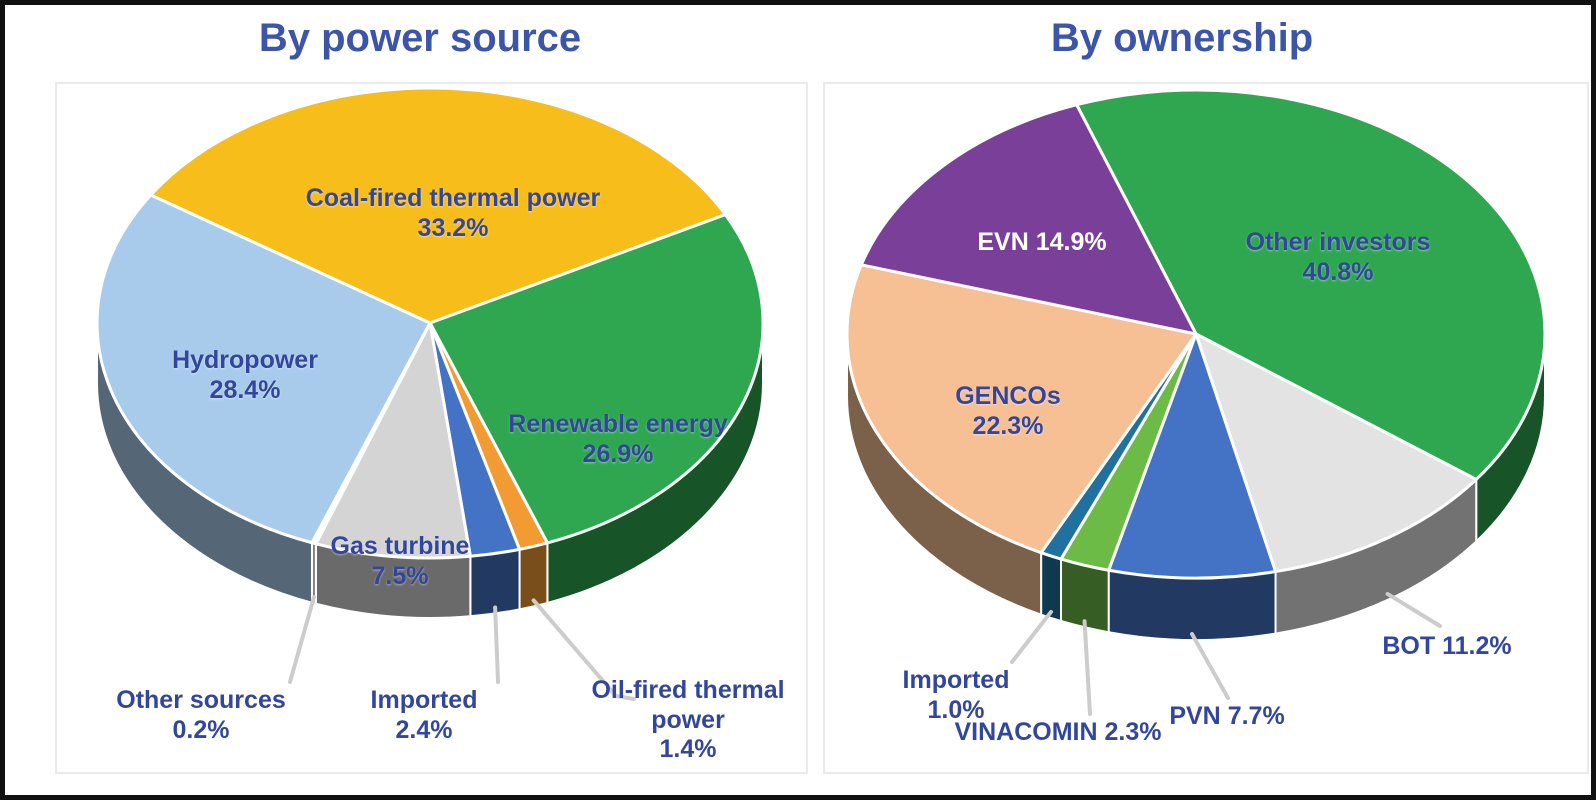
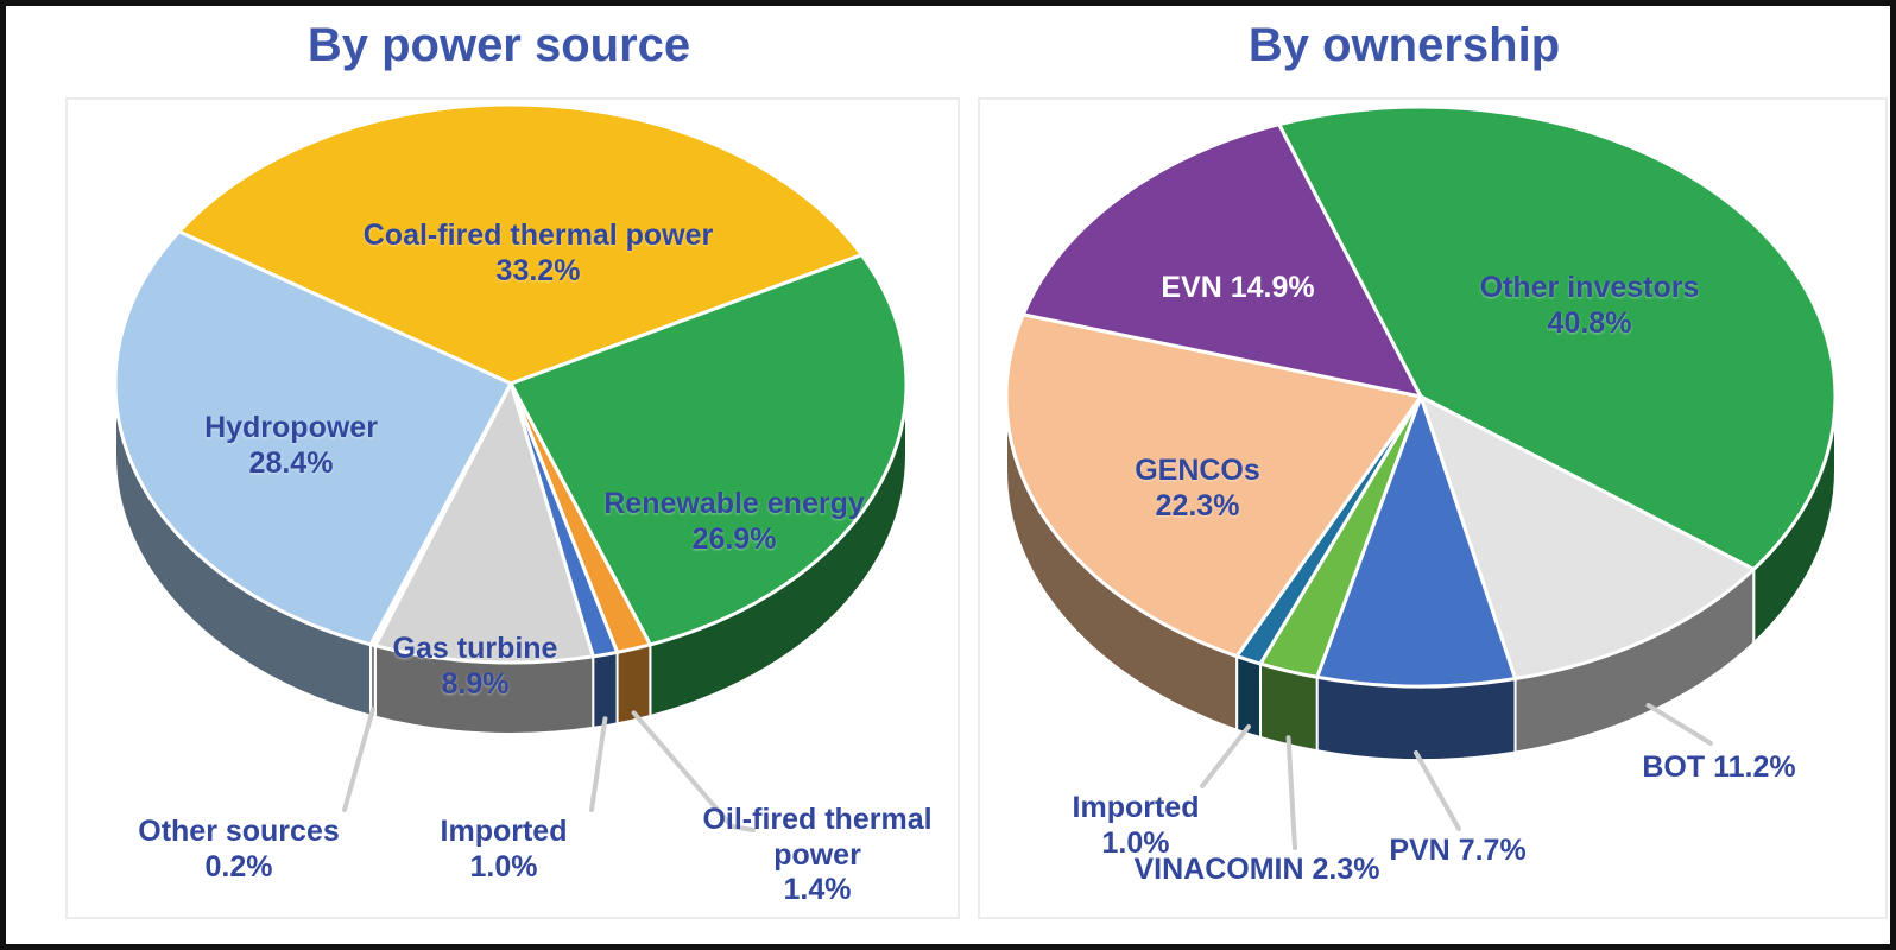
By power source/Imported: 2.4% -> 1.0%
By power source/Gas turbine: 7.5% -> 8.9%
